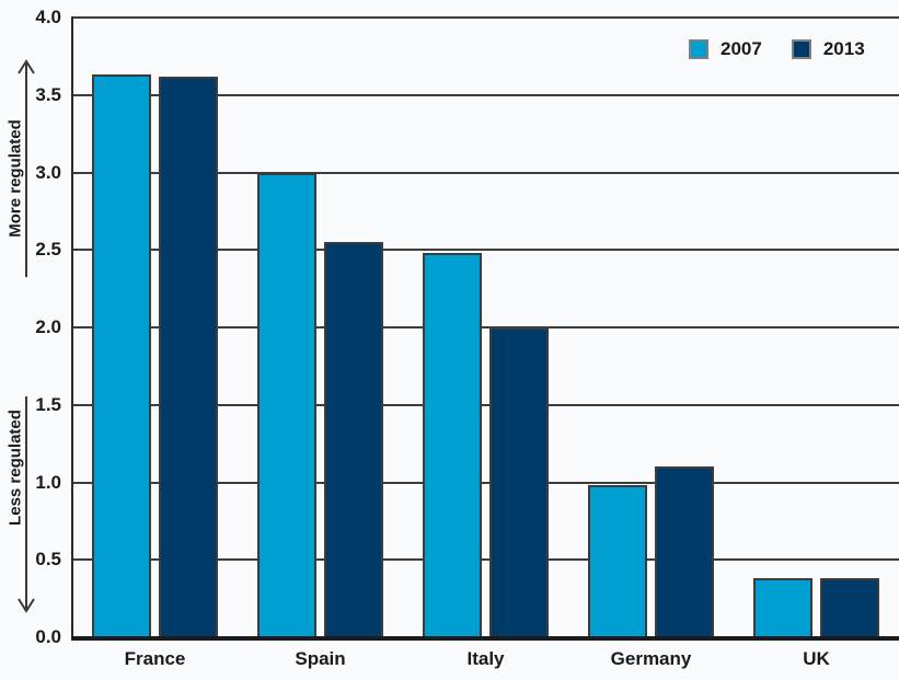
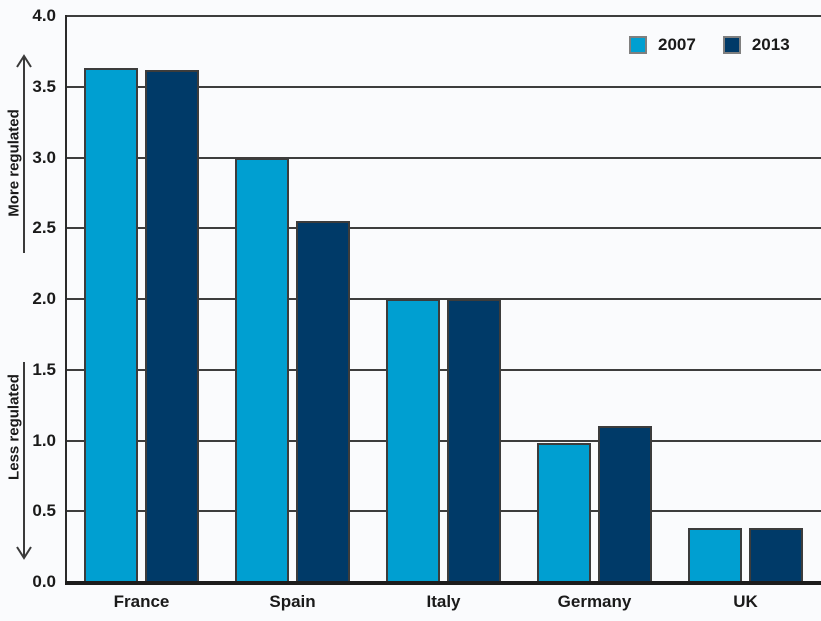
2007/Italy: 2.48 -> 2.00
